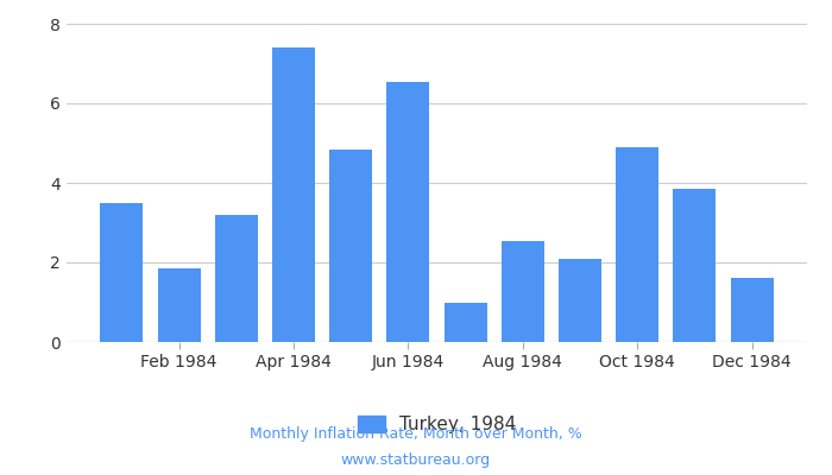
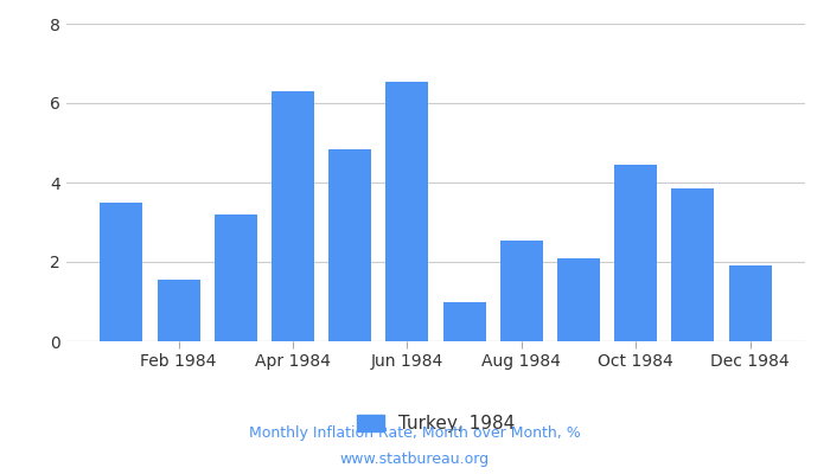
Feb 1984: 1.85 -> 1.55
Apr 1984: 7.40 -> 6.30
Oct 1984: 4.90 -> 4.45
Dec 1984: 1.60 -> 1.90
